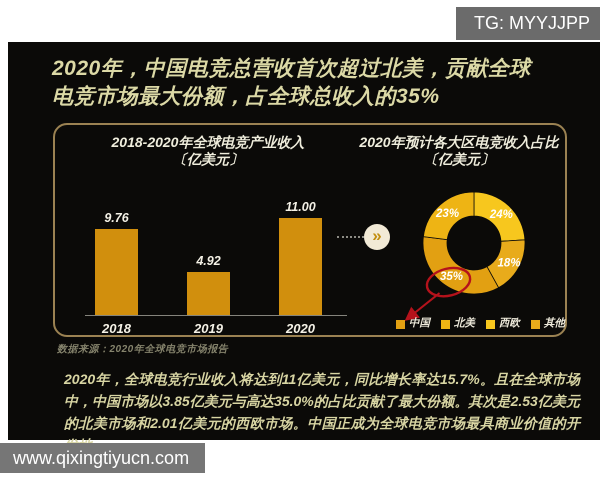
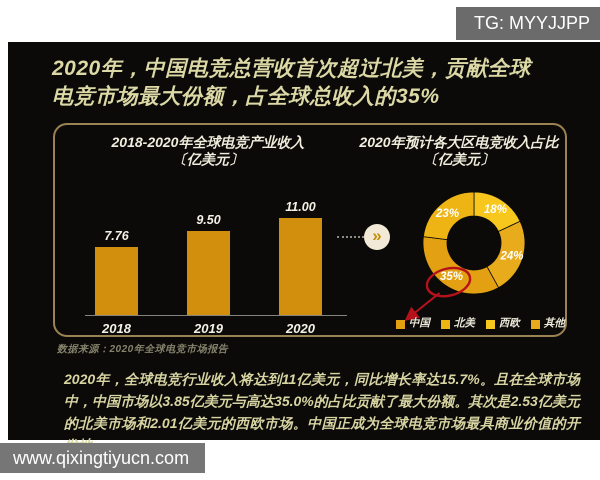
2018-2020年全球电竞产业收入/2018: 9.76 -> 7.76
2018-2020年全球电竞产业收入/2019: 4.92 -> 9.50
2020年预计各大区电竞收入占比/西欧: 24% -> 18%
2020年预计各大区电竞收入占比/其他: 18% -> 24%
